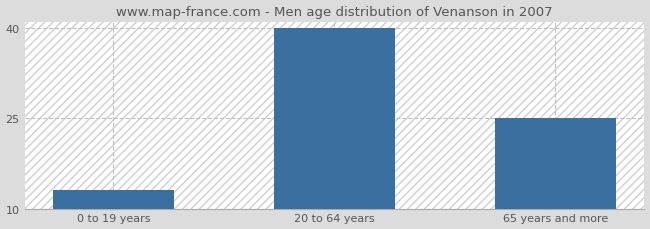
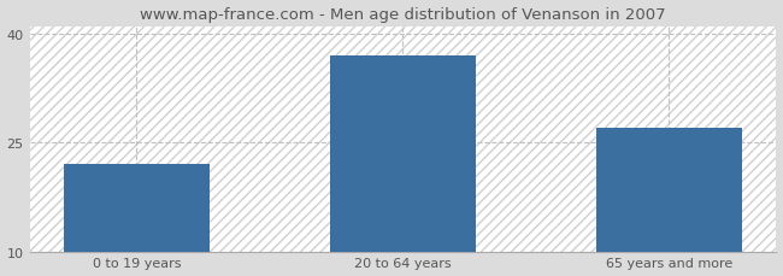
0 to 19 years: 13 -> 22
20 to 64 years: 40 -> 37
65 years and more: 25 -> 27
